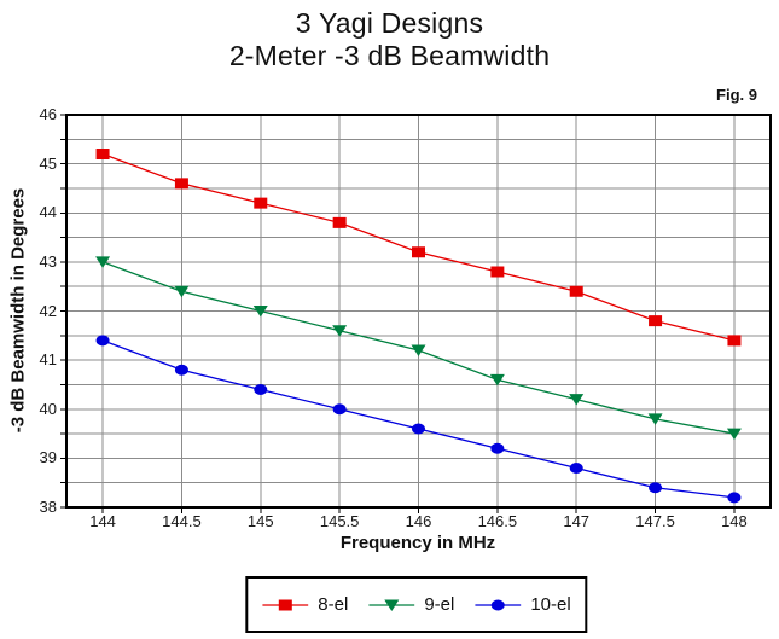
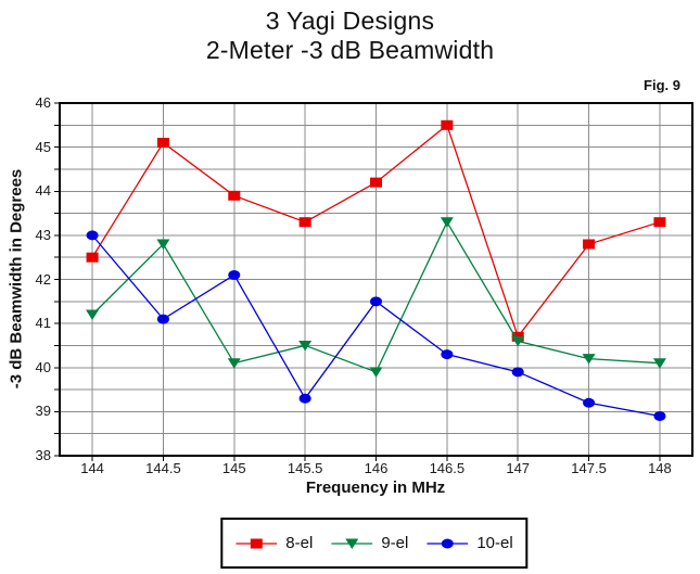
8-el/144: 45.2 -> 42.5
9-el/144: 43.0 -> 41.2
10-el/144: 41.4 -> 43.0
8-el/144.5: 44.6 -> 45.1
9-el/144.5: 42.4 -> 42.8
10-el/144.5: 40.8 -> 41.1
8-el/145: 44.2 -> 43.9
9-el/145: 42.0 -> 40.1
10-el/145: 40.4 -> 42.1
8-el/145.5: 43.8 -> 43.3
9-el/145.5: 41.6 -> 40.5
10-el/145.5: 40.0 -> 39.3
8-el/146: 43.2 -> 44.2
9-el/146: 41.2 -> 39.9
10-el/146: 39.6 -> 41.5
8-el/146.5: 42.8 -> 45.5
9-el/146.5: 40.6 -> 43.3
10-el/146.5: 39.2 -> 40.3
8-el/147: 42.4 -> 40.7
9-el/147: 40.2 -> 40.6
10-el/147: 38.8 -> 39.9
8-el/147.5: 41.8 -> 42.8
9-el/147.5: 39.8 -> 40.2
10-el/147.5: 38.4 -> 39.2
8-el/148: 41.4 -> 43.3
9-el/148: 39.5 -> 40.1
10-el/148: 38.2 -> 38.9
